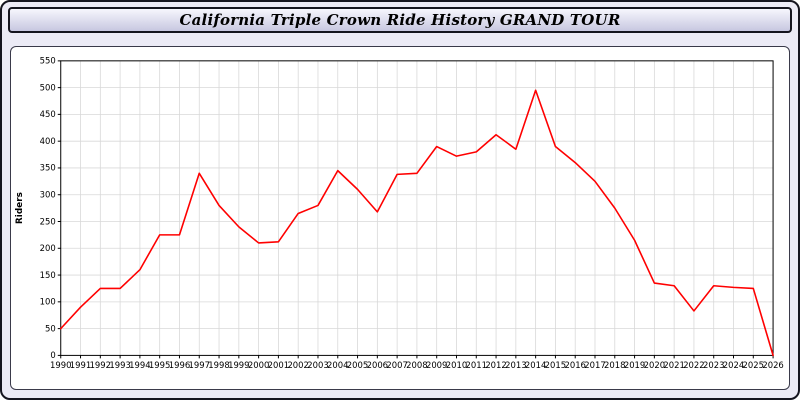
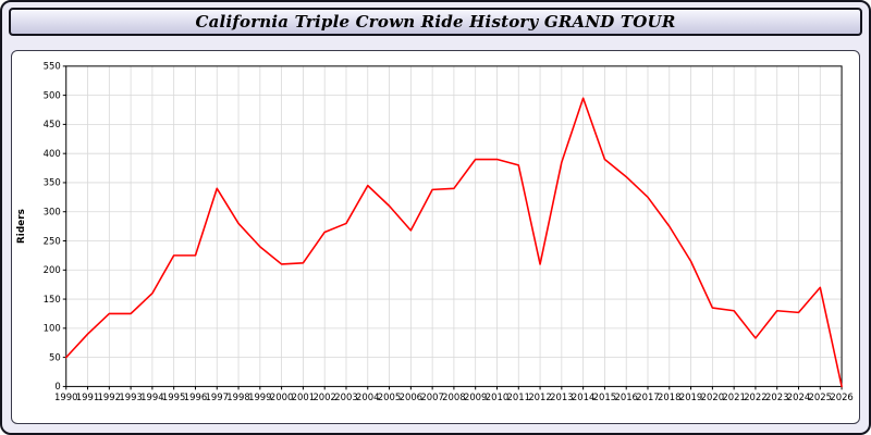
2010: 370 -> 390
2012: 410 -> 210
2025: 120 -> 170
